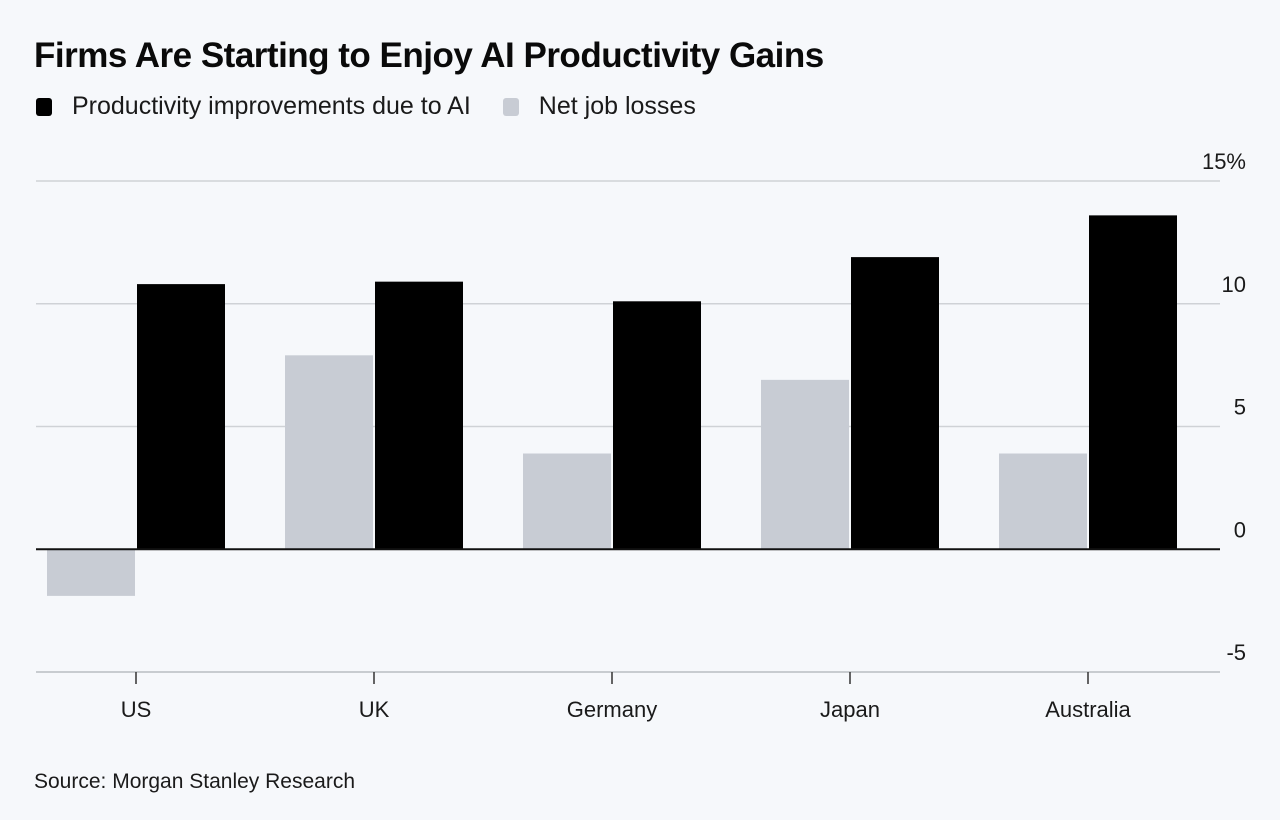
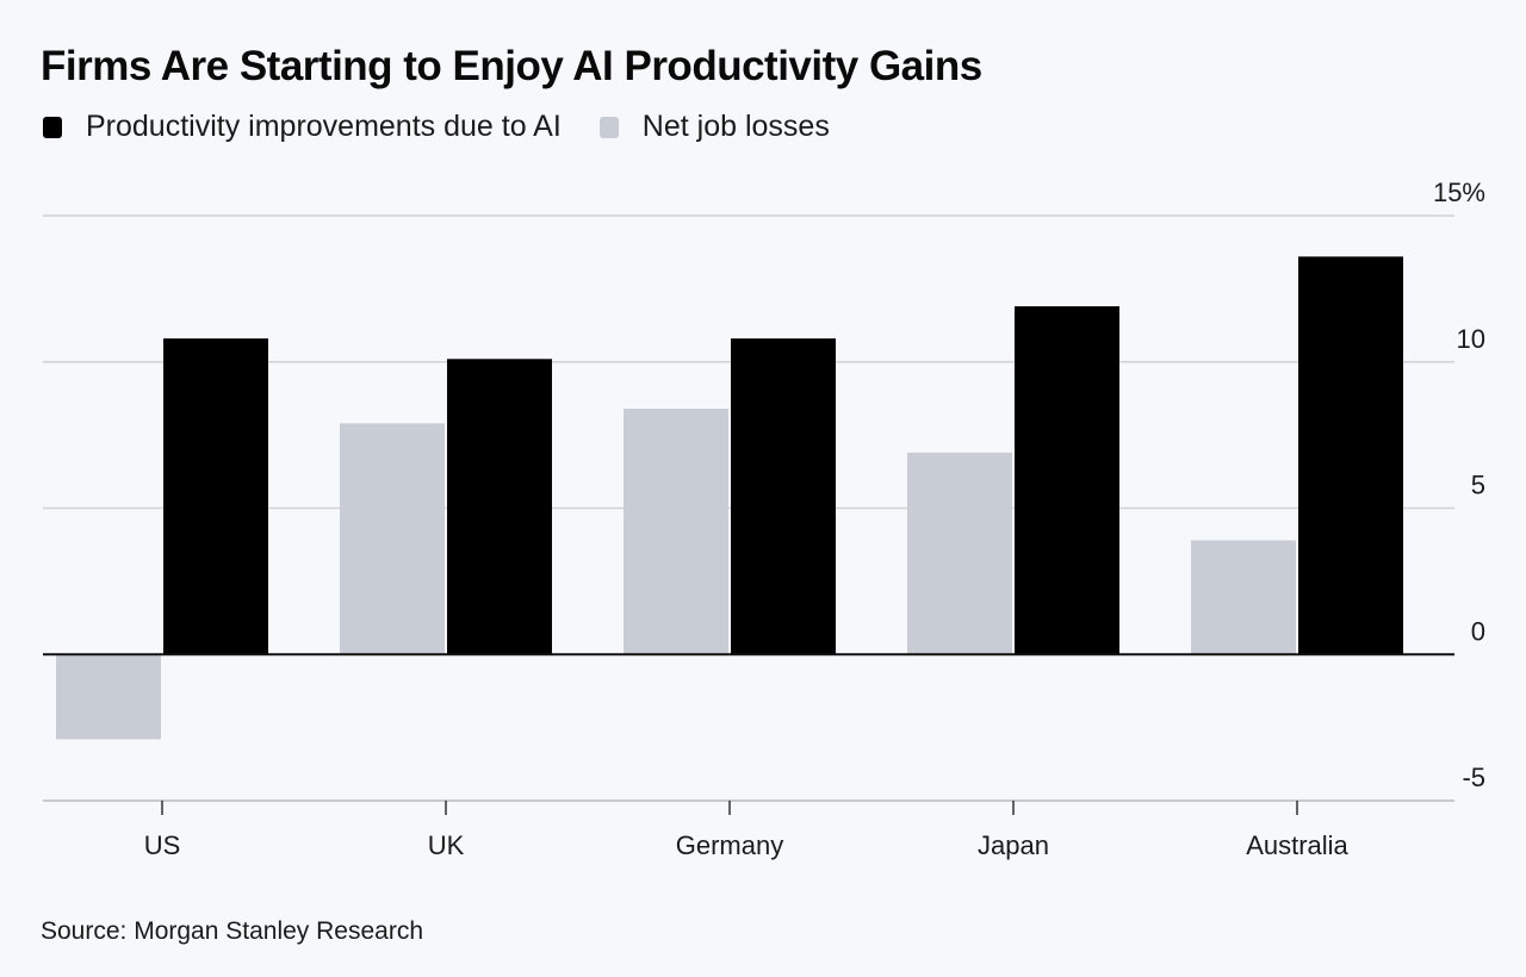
Net job losses/US: -1.9% -> -2.9%
Productivity improvements due to AI/UK: 10.9% -> 10.1%
Net job losses/Germany: 3.9% -> 8.4%
Productivity improvements due to AI/Germany: 10.1% -> 10.8%
